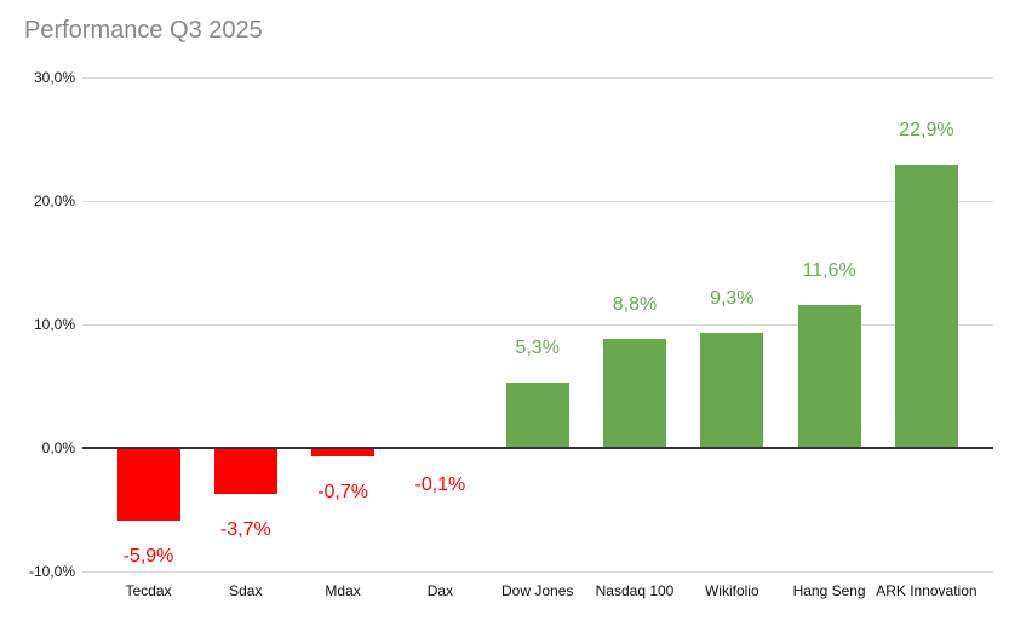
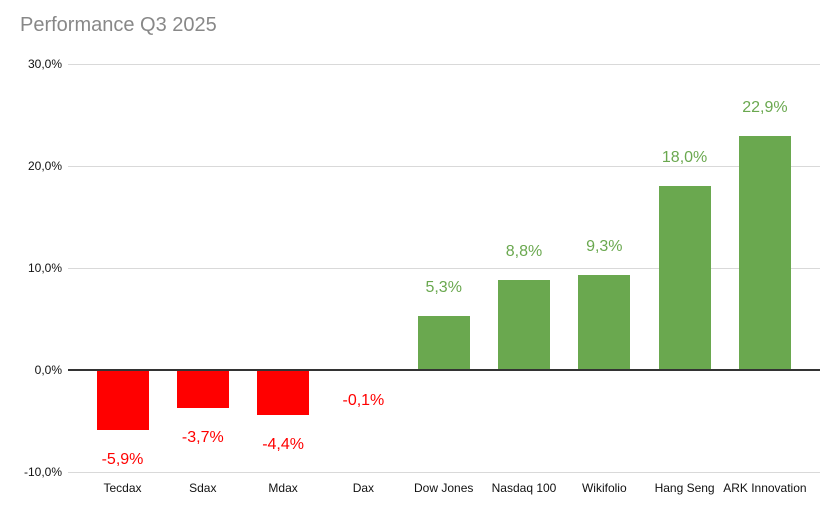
Mdax: -0,7% -> -4,4%
Hang Seng: 11,6% -> 18,0%
